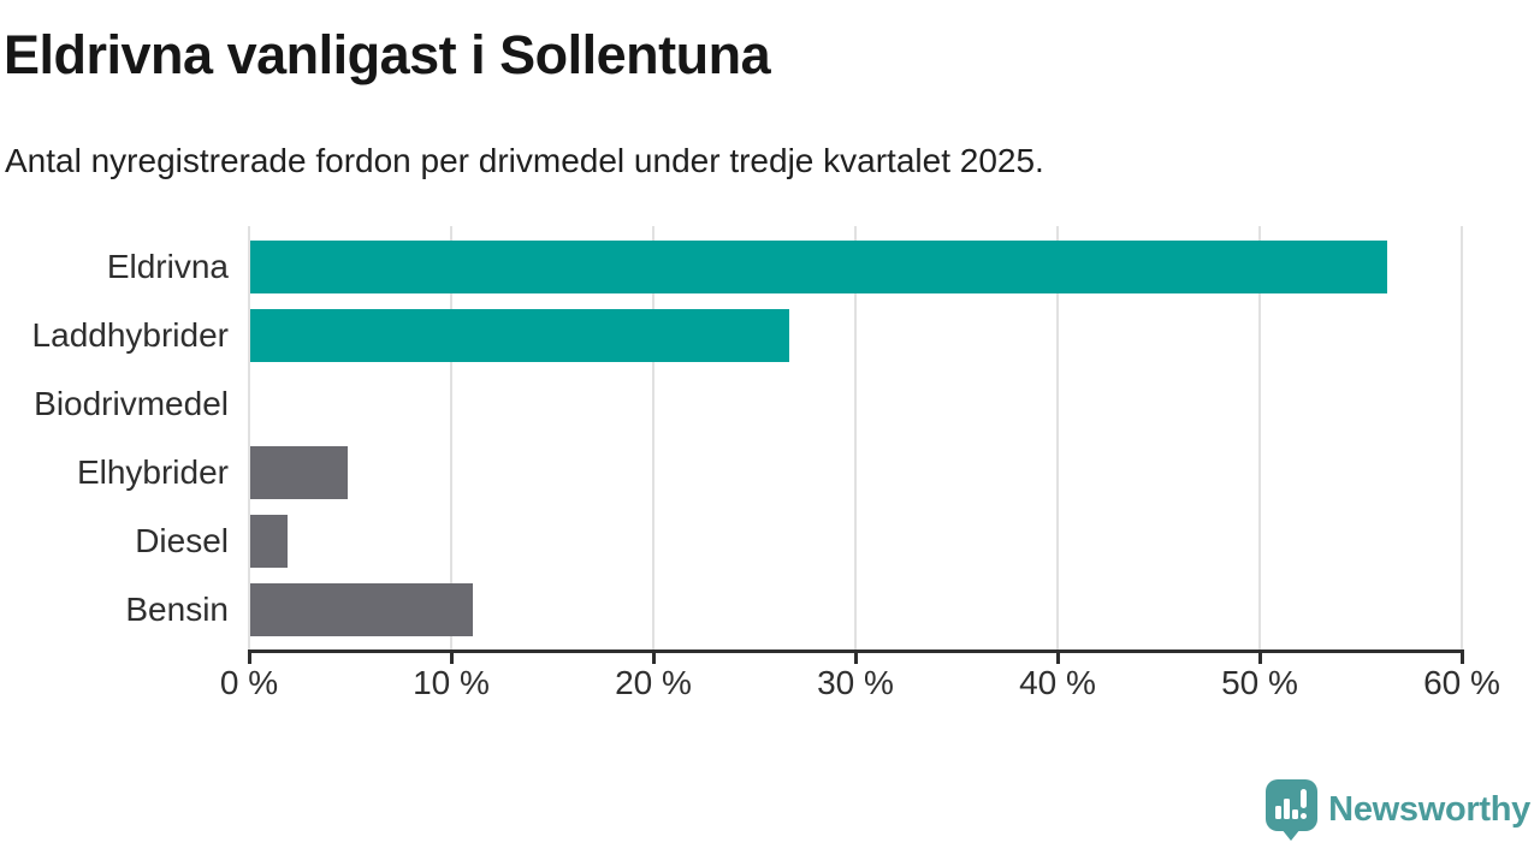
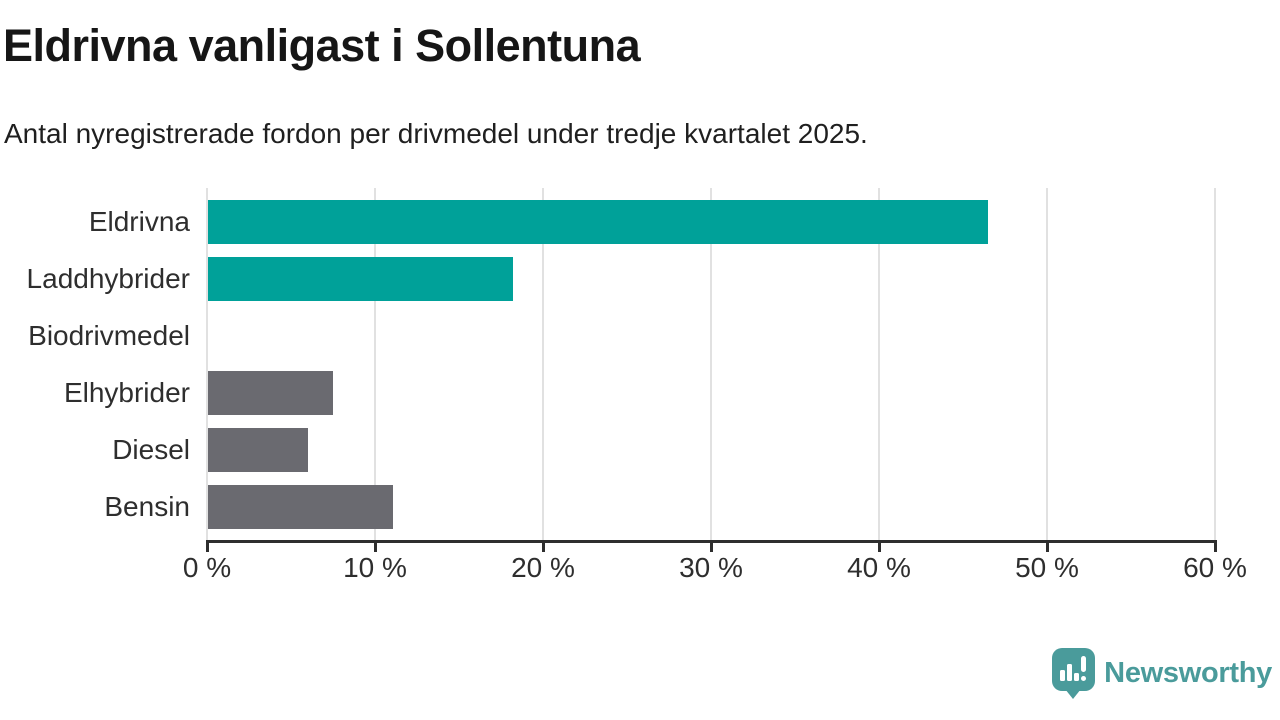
Eldrivna: 56.3% -> 46.5%
Laddhybrider: 26.7% -> 18.2%
Elhybrider: 4.9% -> 7.5%
Diesel: 1.9% -> 6.0%
